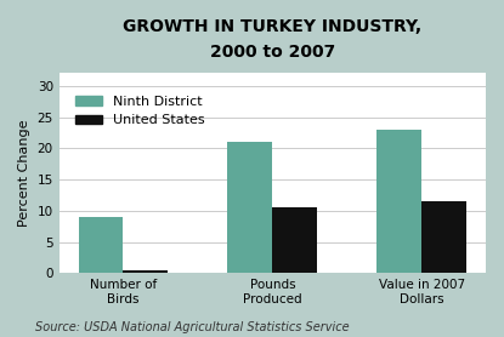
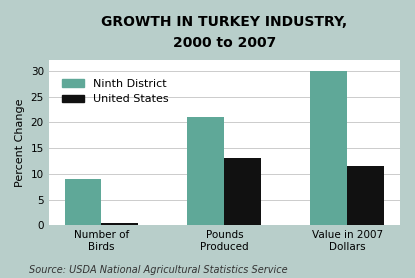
United States/Pounds Produced: 10.6 -> 13.0
Ninth District/Value in 2007 Dollars: 23 -> 30
